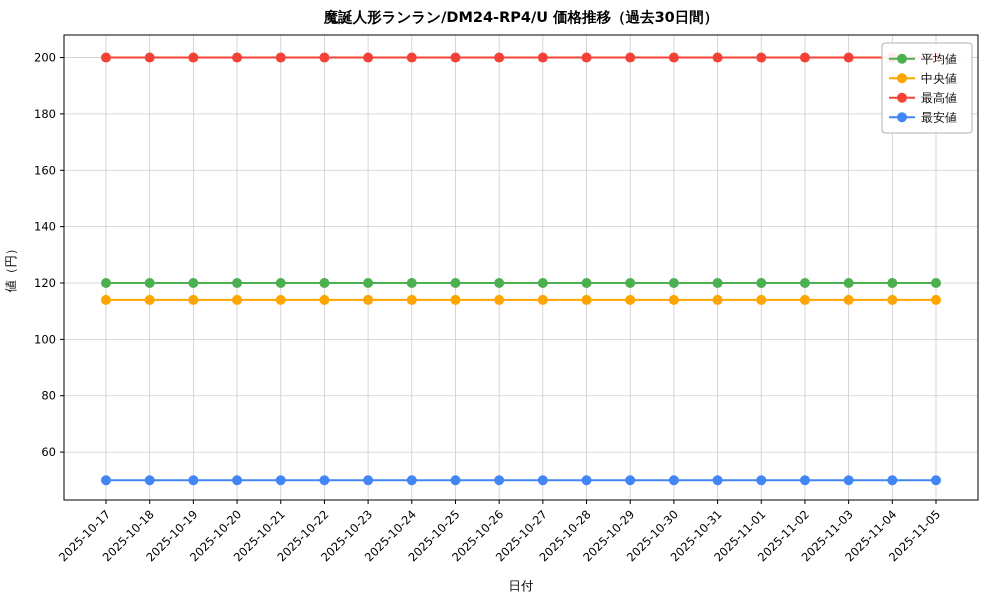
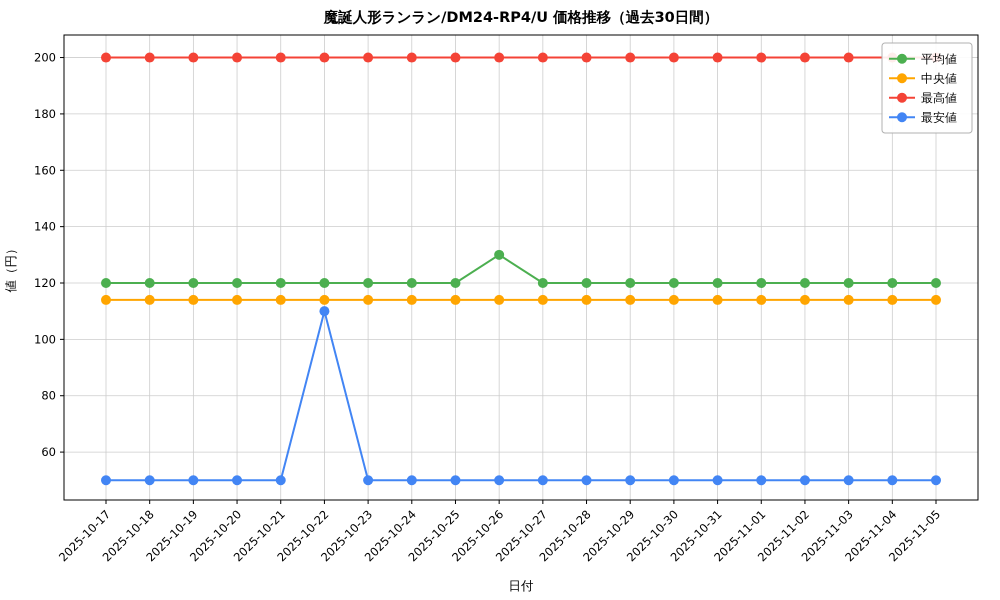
最安値/2025-10-22: 50 -> 110
平均値/2025-10-26: 120 -> 130
